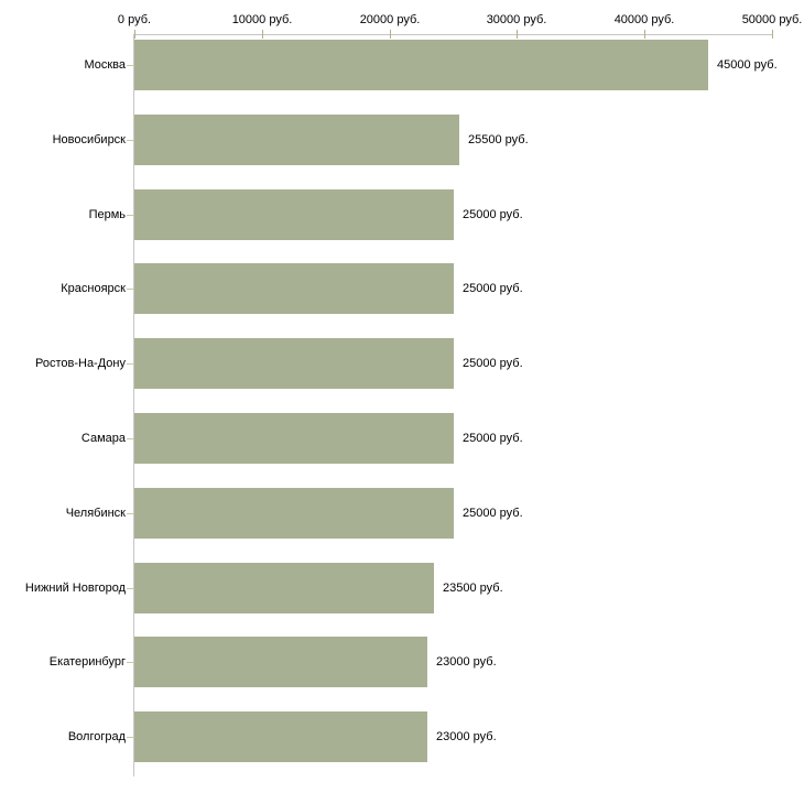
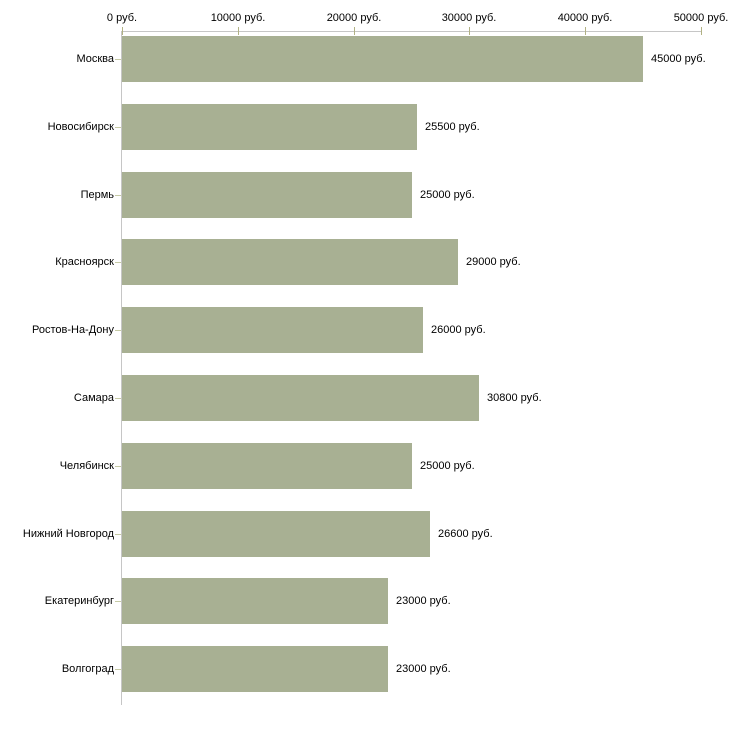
Красноярск: 25000 -> 29000
Ростов-На-Дону: 25000 -> 26000
Самара: 25000 -> 30800
Нижний Новгород: 23500 -> 26600
